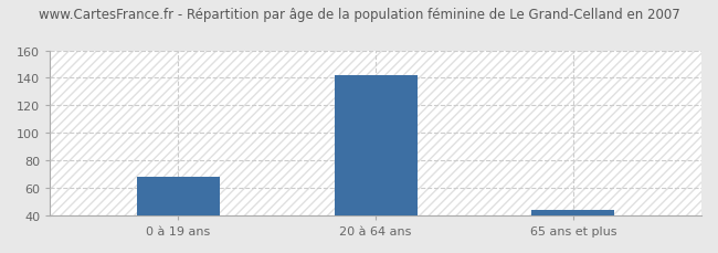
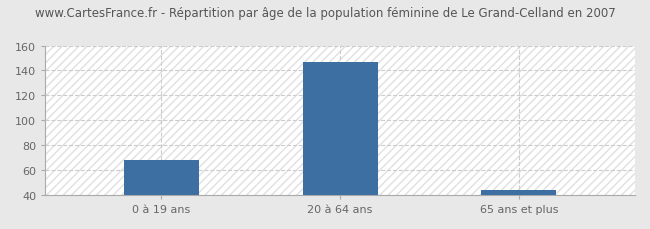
20 à 64 ans: 142 -> 147
